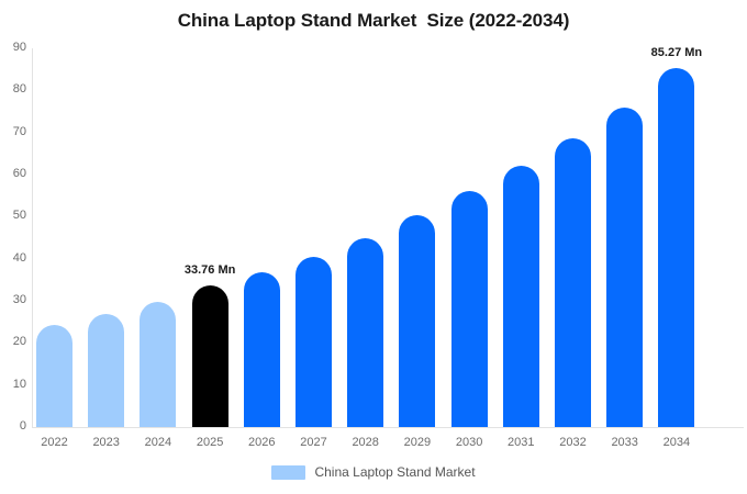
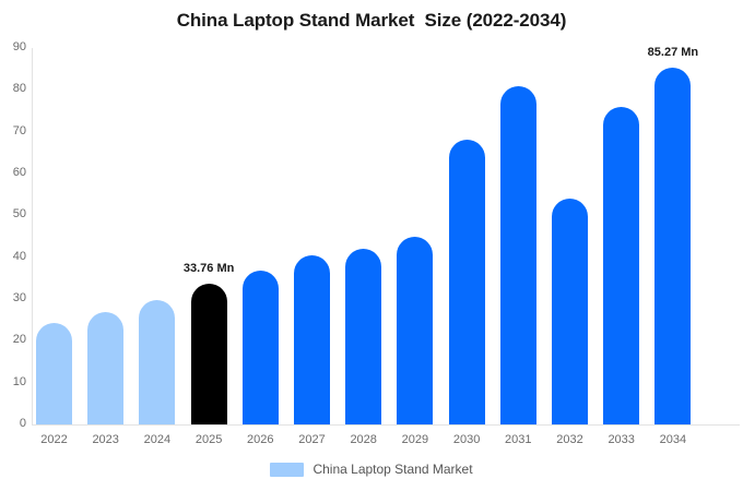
2028: 45 -> 42
2029: 50 -> 45
2030: 56 -> 68
2031: 62 -> 81
2032: 69 -> 54
